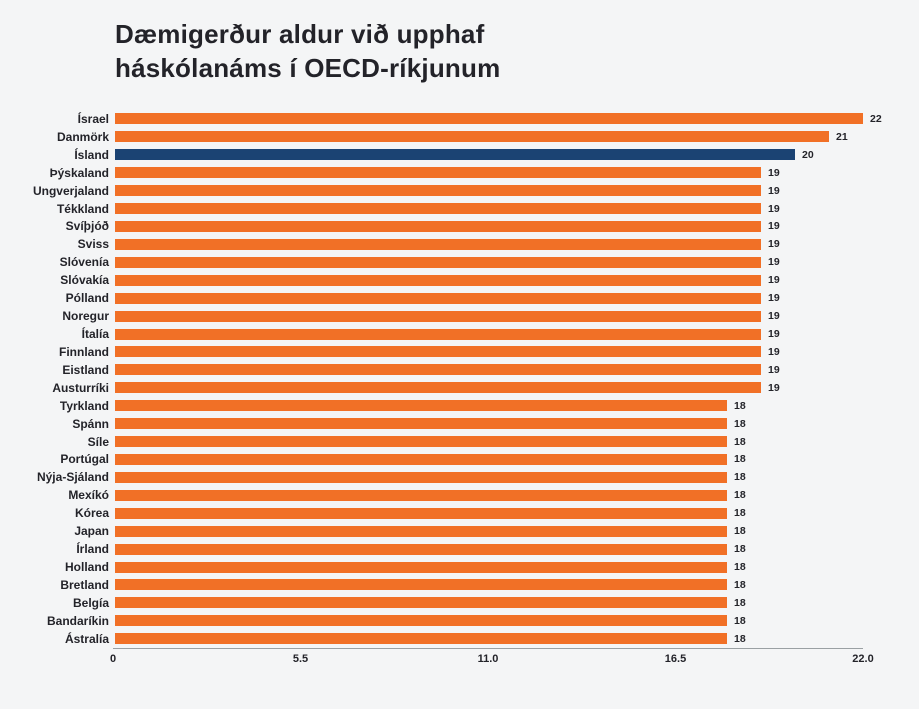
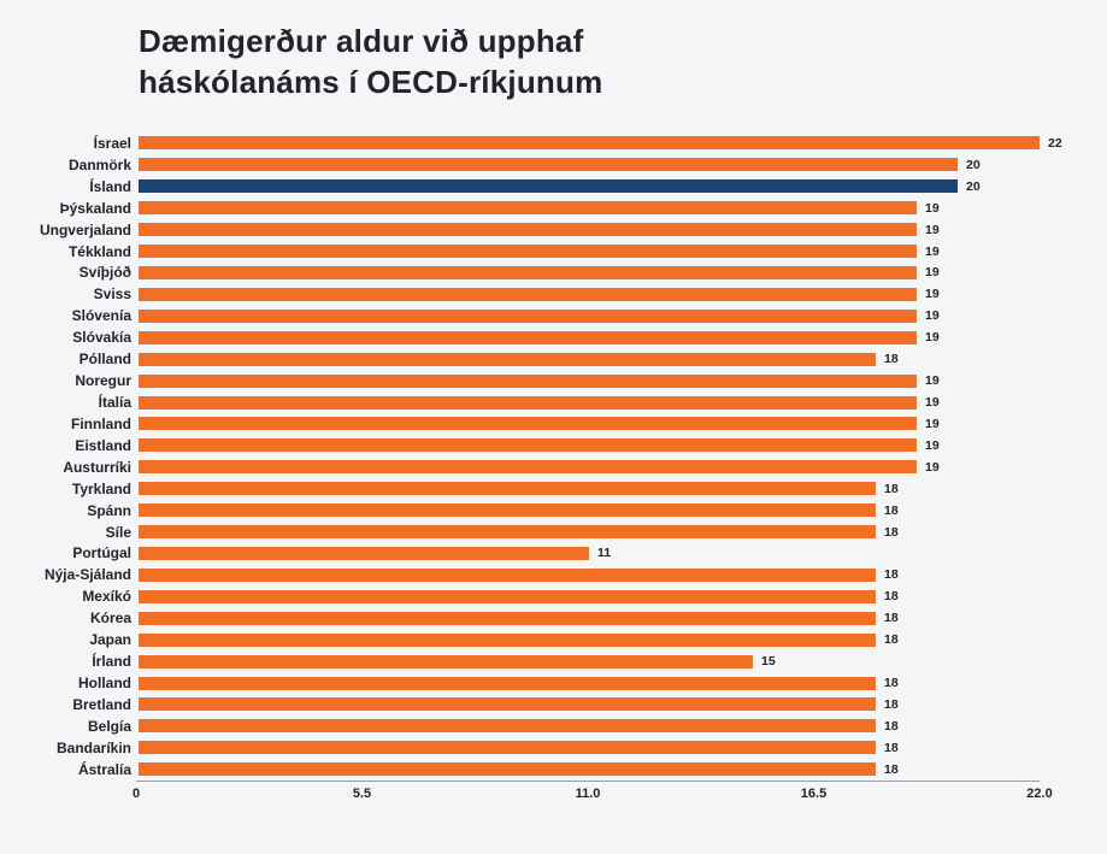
Danmörk: 21 -> 20
Pólland: 19 -> 18
Portúgal: 18 -> 11
Írland: 18 -> 15
